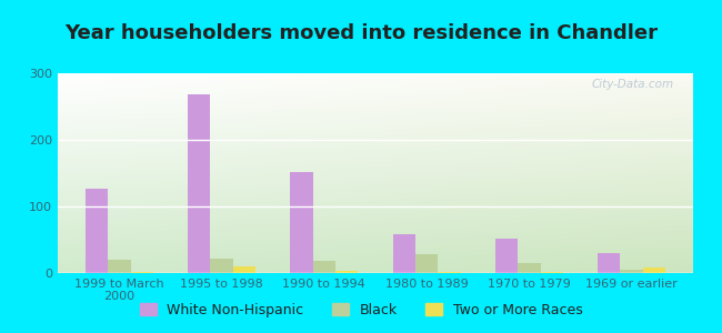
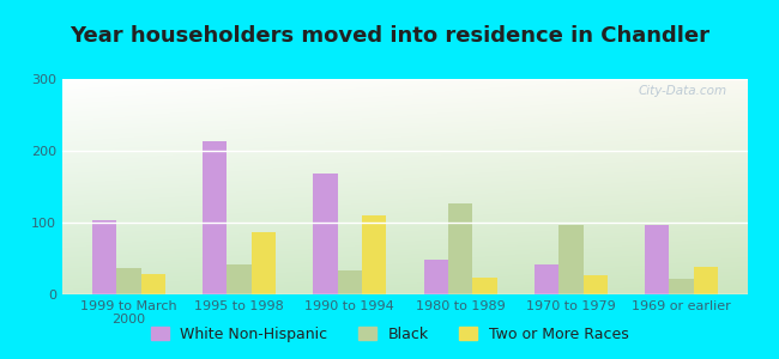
White Non-Hispanic/1999 to March 2000: 127 -> 104
Black/1999 to March 2000: 20 -> 36
Two or More Races/1999 to March 2000: 2 -> 28
White Non-Hispanic/1995 to 1998: 268 -> 214
Black/1995 to 1998: 22 -> 42
Two or More Races/1995 to 1998: 10 -> 86
White Non-Hispanic/1990 to 1994: 152 -> 168
Black/1990 to 1994: 18 -> 34
Two or More Races/1990 to 1994: 3 -> 110
White Non-Hispanic/1980 to 1989: 58 -> 48
Black/1980 to 1989: 28 -> 126
Two or More Races/1980 to 1989: 2 -> 24
White Non-Hispanic/1970 to 1979: 52 -> 42
Black/1970 to 1979: 15 -> 96
Two or More Races/1970 to 1979: 2 -> 26
White Non-Hispanic/1969 or earlier: 30 -> 96
Black/1969 or earlier: 5 -> 22
Two or More Races/1969 or earlier: 9 -> 38
